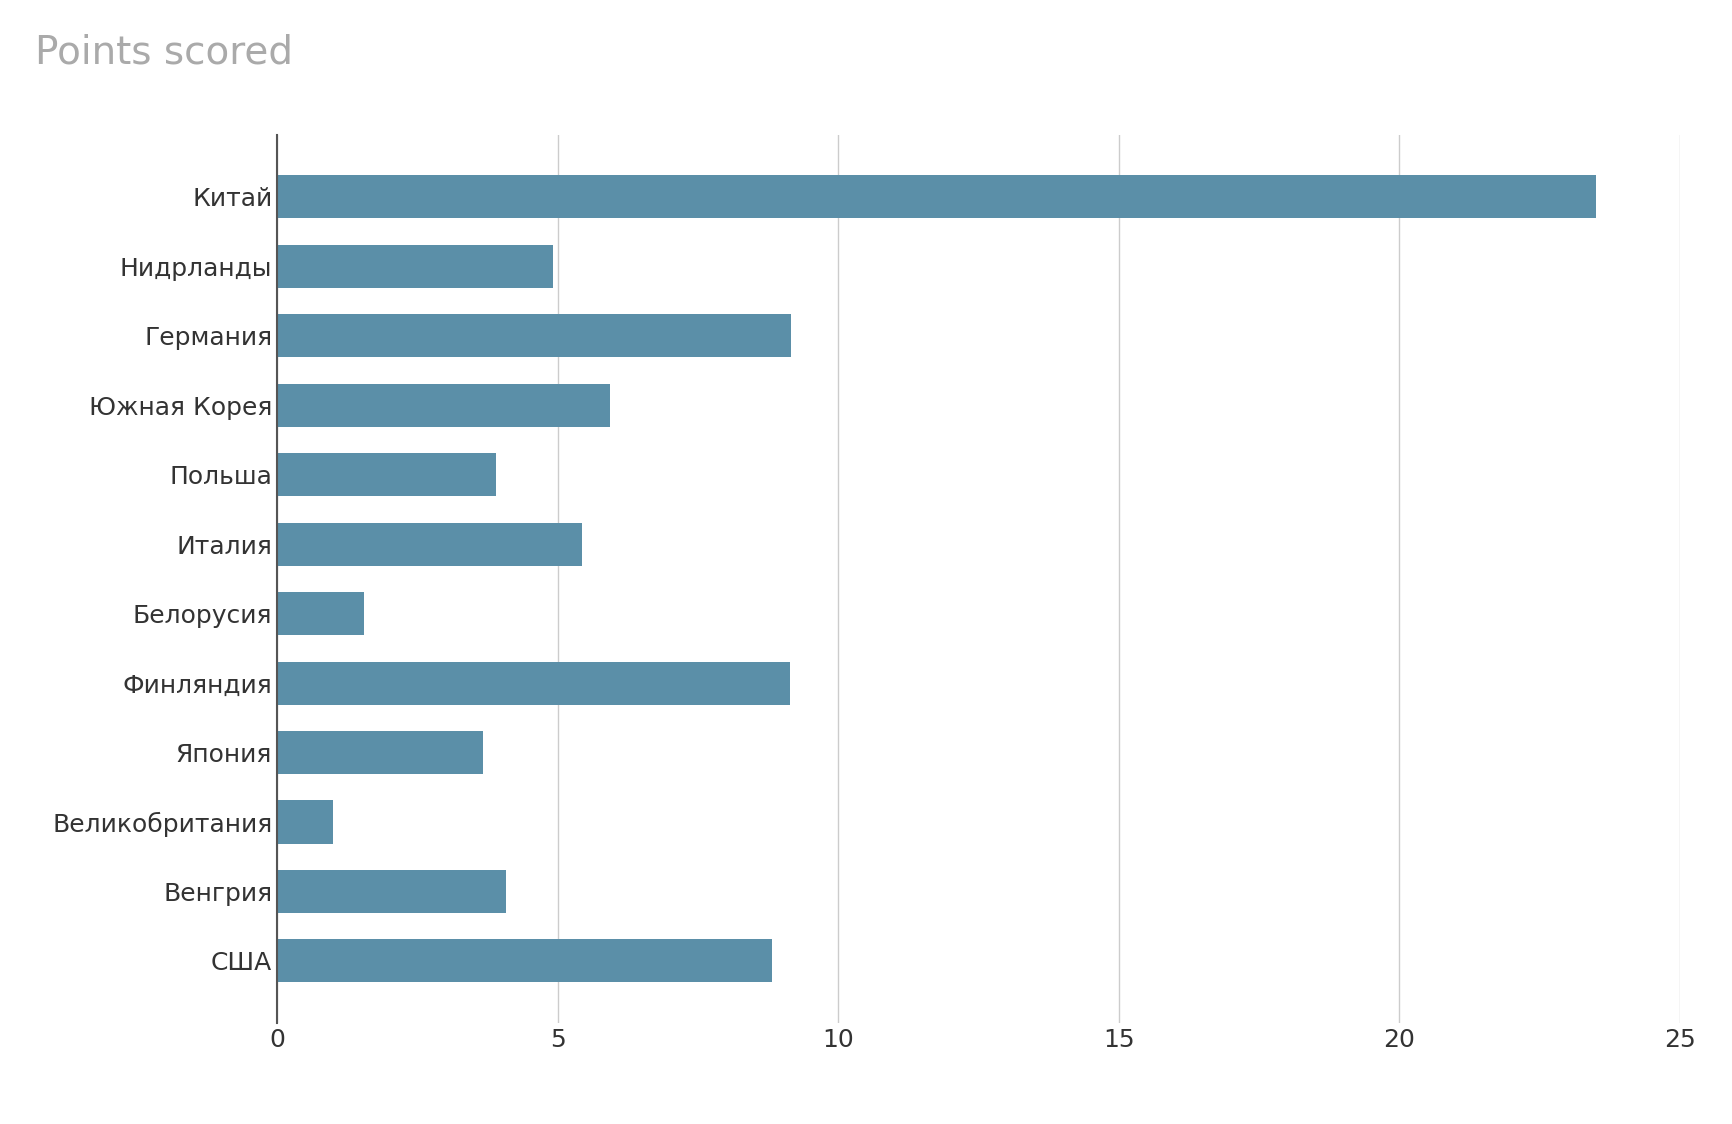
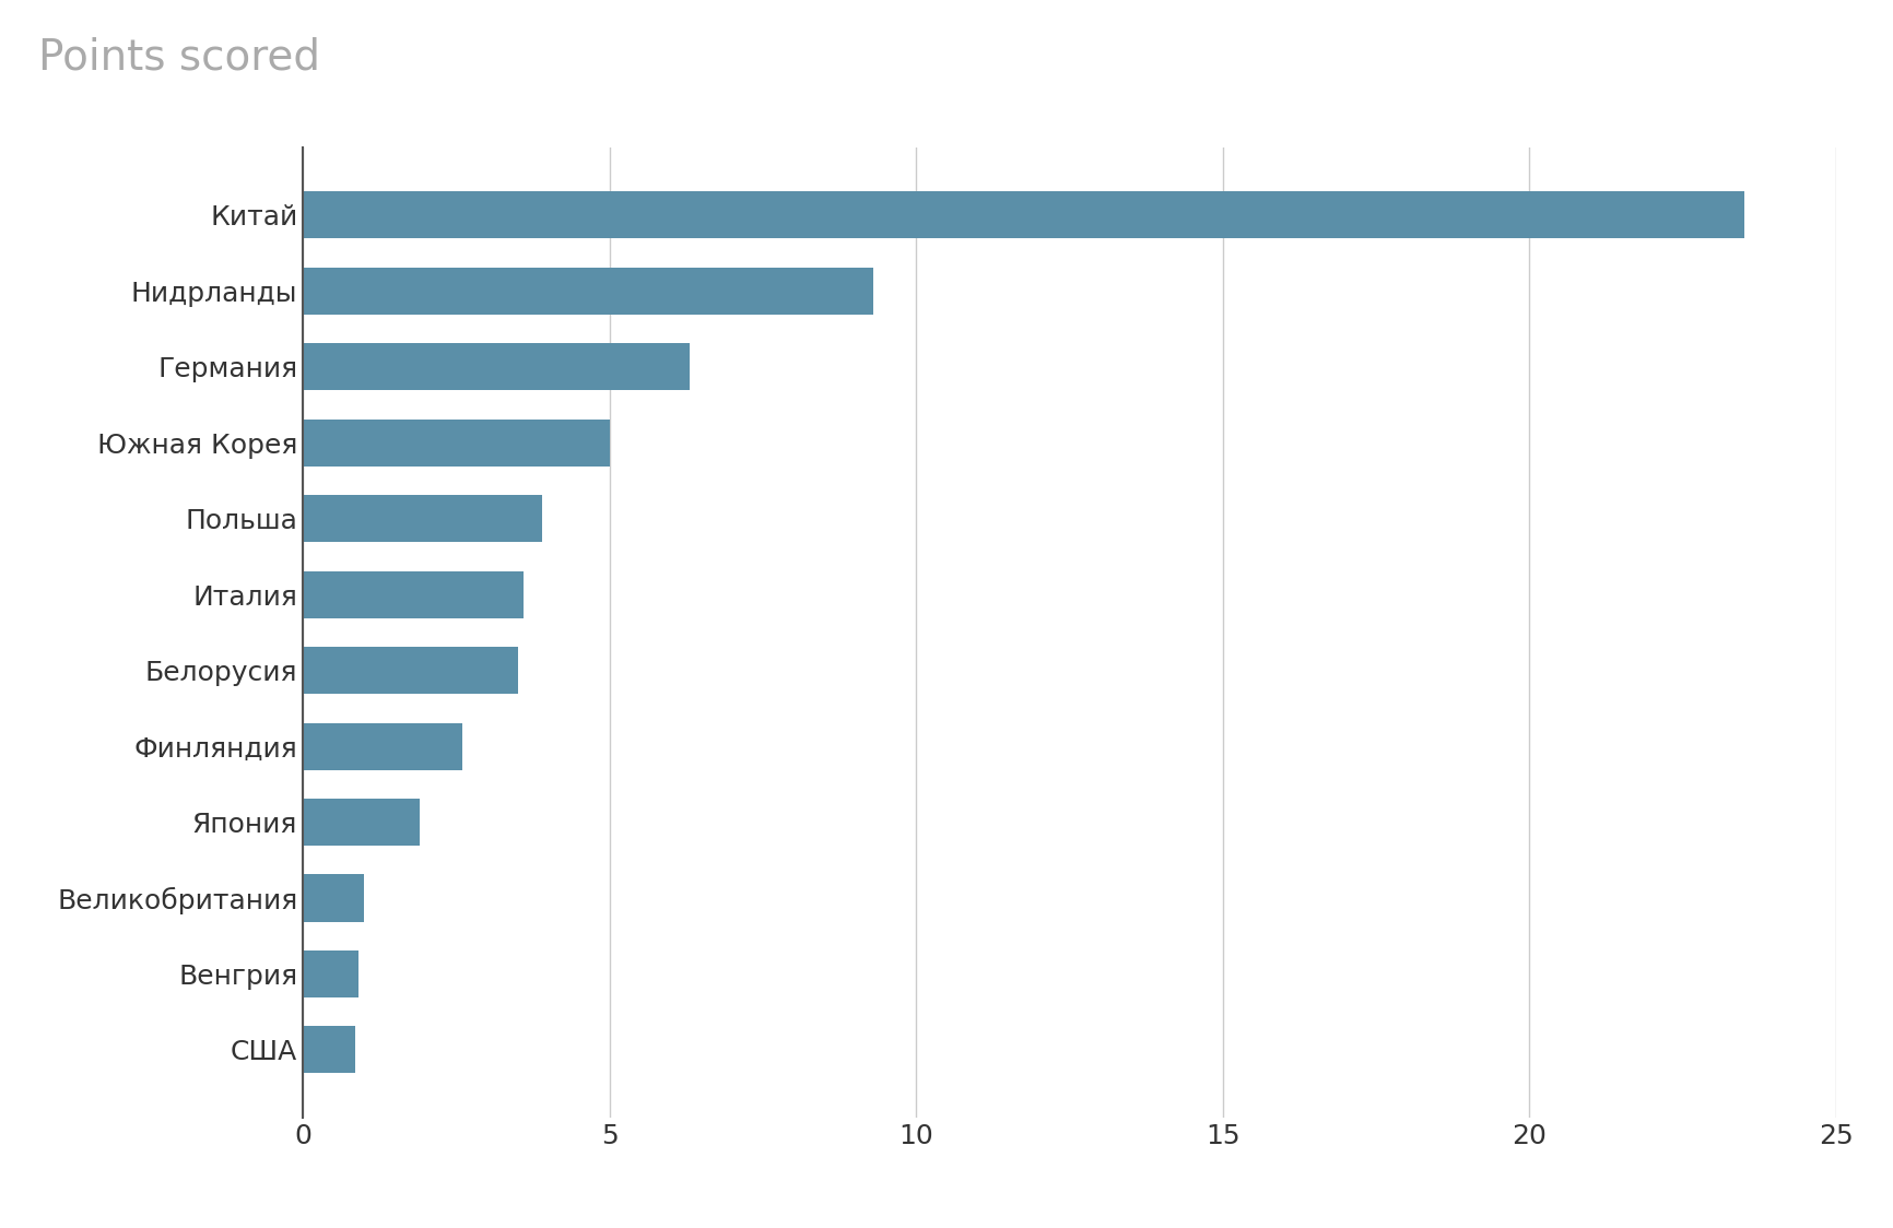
Нидрланды: 4.92 -> 9.30
Германия: 9.16 -> 6.30
Южная Корея: 5.94 -> 5.00
Италия: 5.44 -> 3.60
Белорусия: 1.54 -> 3.50
Финляндия: 9.14 -> 2.60
Япония: 3.66 -> 1.90
Венгрия: 4.08 -> 0.90
США: 8.82 -> 0.85
